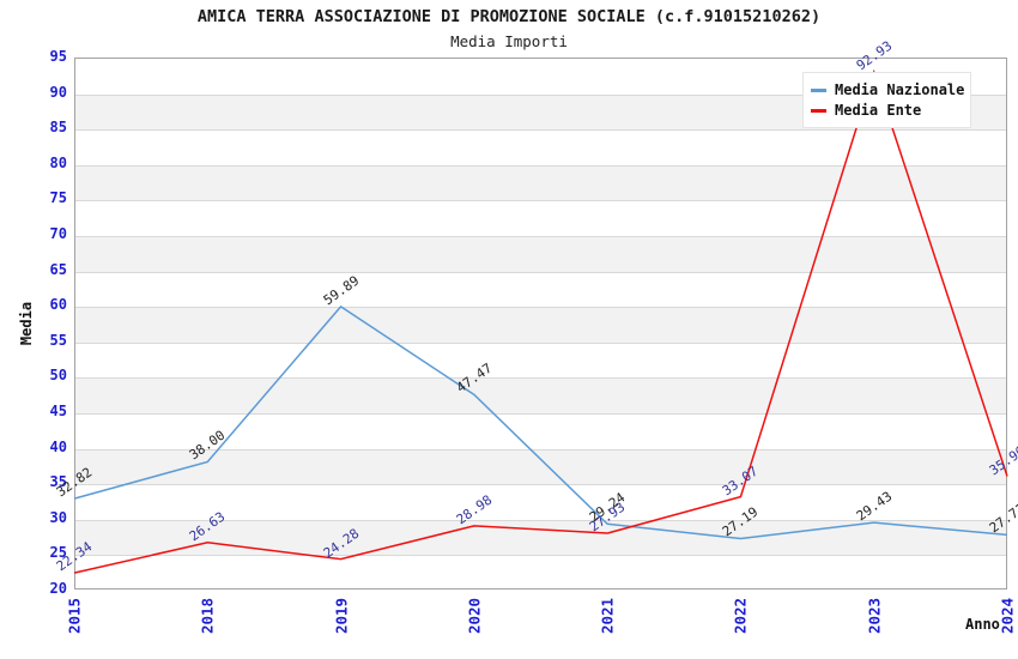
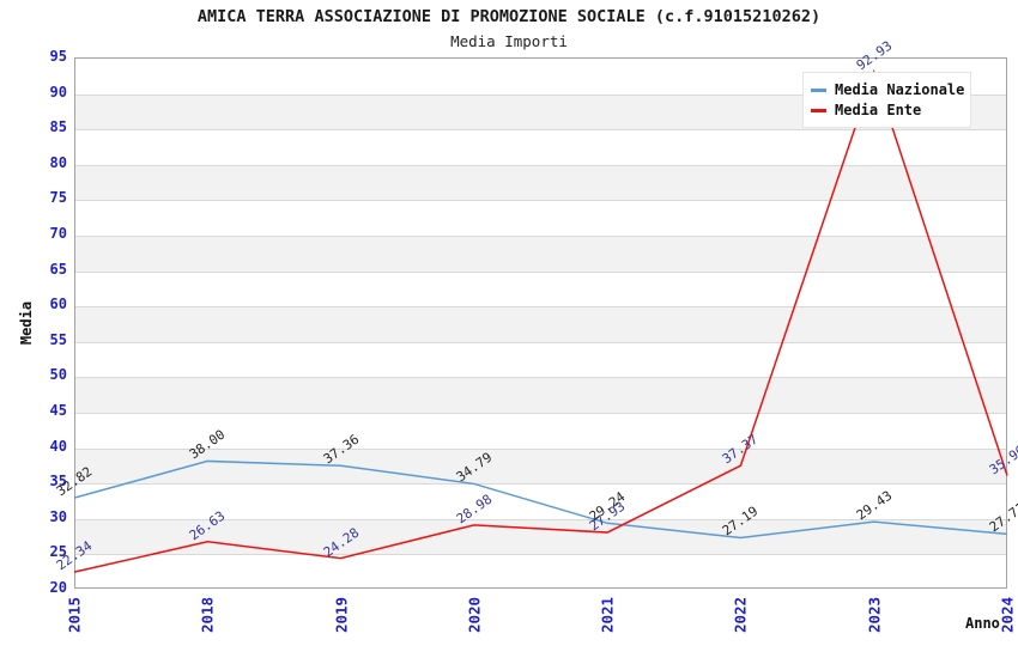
Media Nazionale/2019: 59.89 -> 37.36
Media Nazionale/2020: 47.47 -> 34.79
Media Ente/2022: 33.07 -> 37.37
